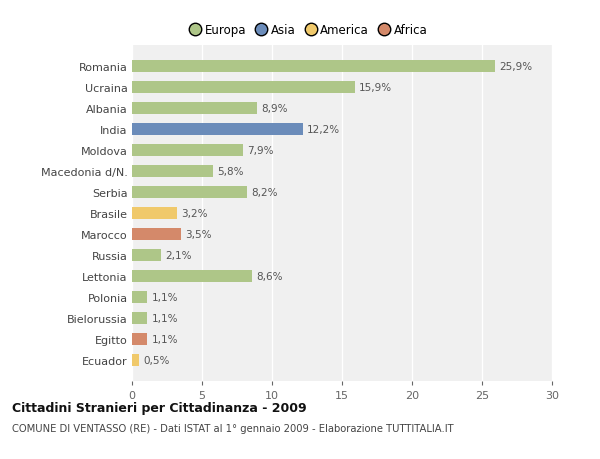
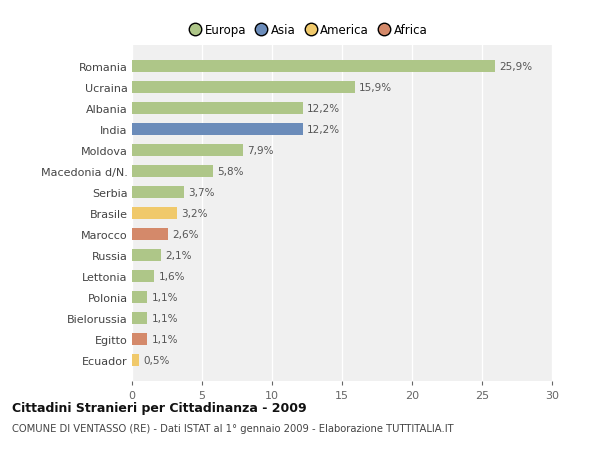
Albania: 8,9% -> 12,2%
Serbia: 8,2% -> 3,7%
Marocco: 3,5% -> 2,6%
Lettonia: 8,6% -> 1,6%
